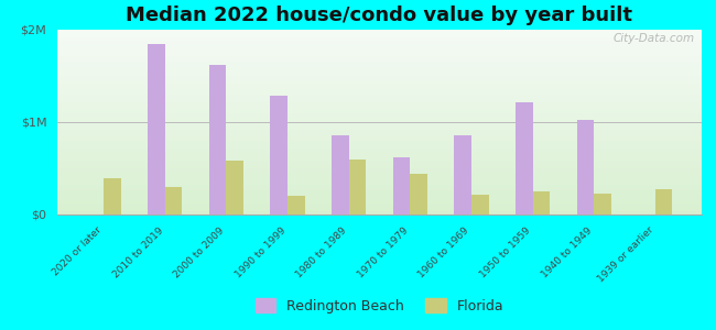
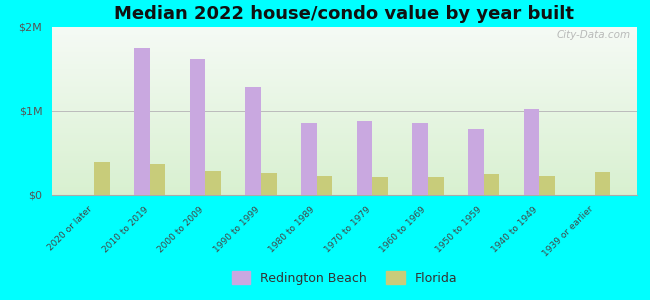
Redington Beach/2010 to 2019: $1.84M -> $1.75M
Florida/2010 to 2019: $0.30M -> $0.37M
Florida/2000 to 2009: $0.58M -> $0.29M
Florida/1990 to 1999: $0.20M -> $0.26M
Florida/1980 to 1989: $0.60M -> $0.23M
Redington Beach/1970 to 1979: $0.62M -> $0.88M
Florida/1970 to 1979: $0.44M -> $0.22M
Redington Beach/1950 to 1959: $1.22M -> $0.78M
